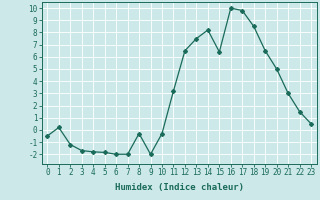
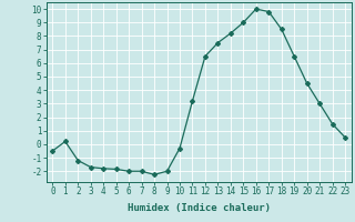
8: -0.3 -> -2.2
15: 6.4 -> 9.0
20: 5.0 -> 4.5
